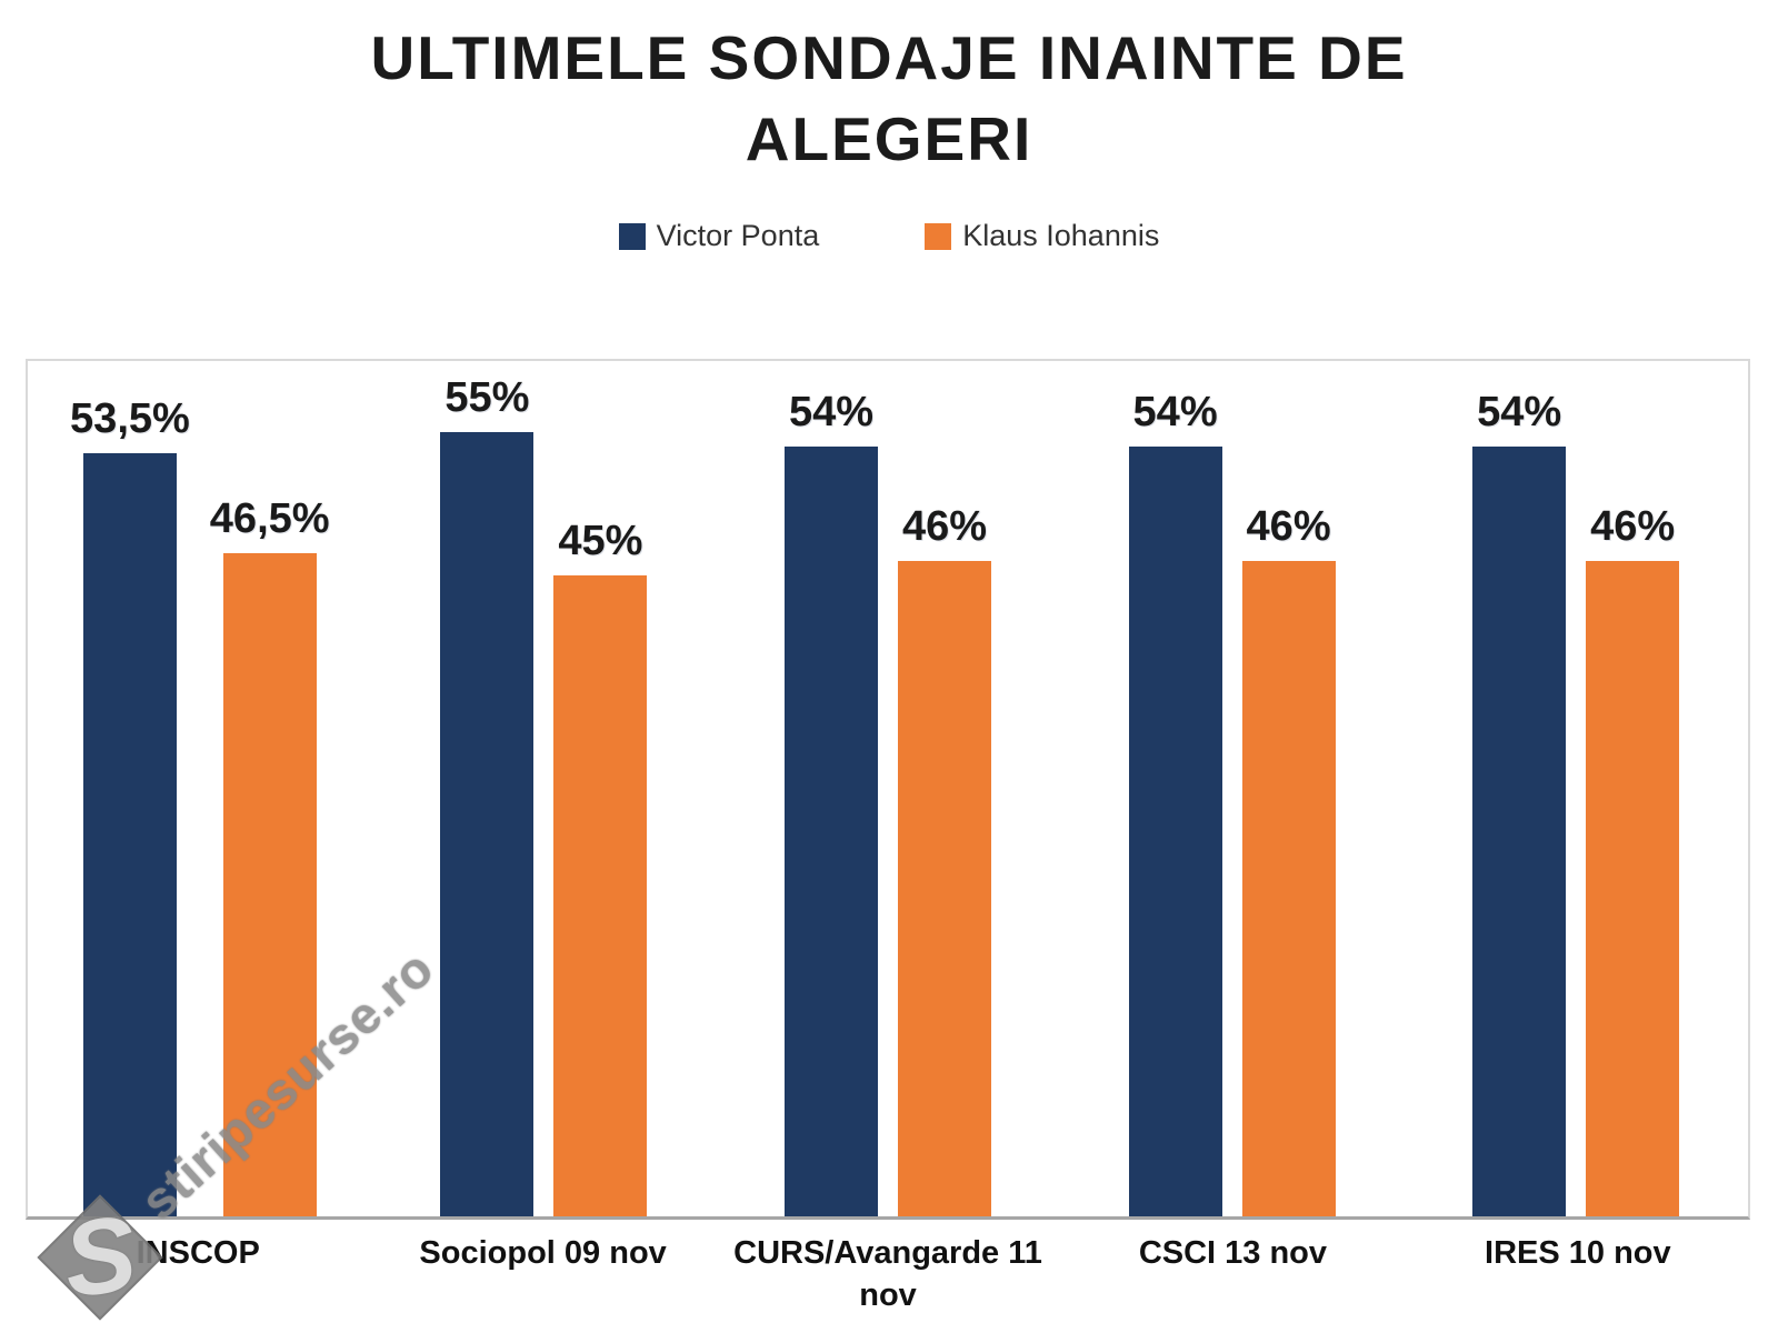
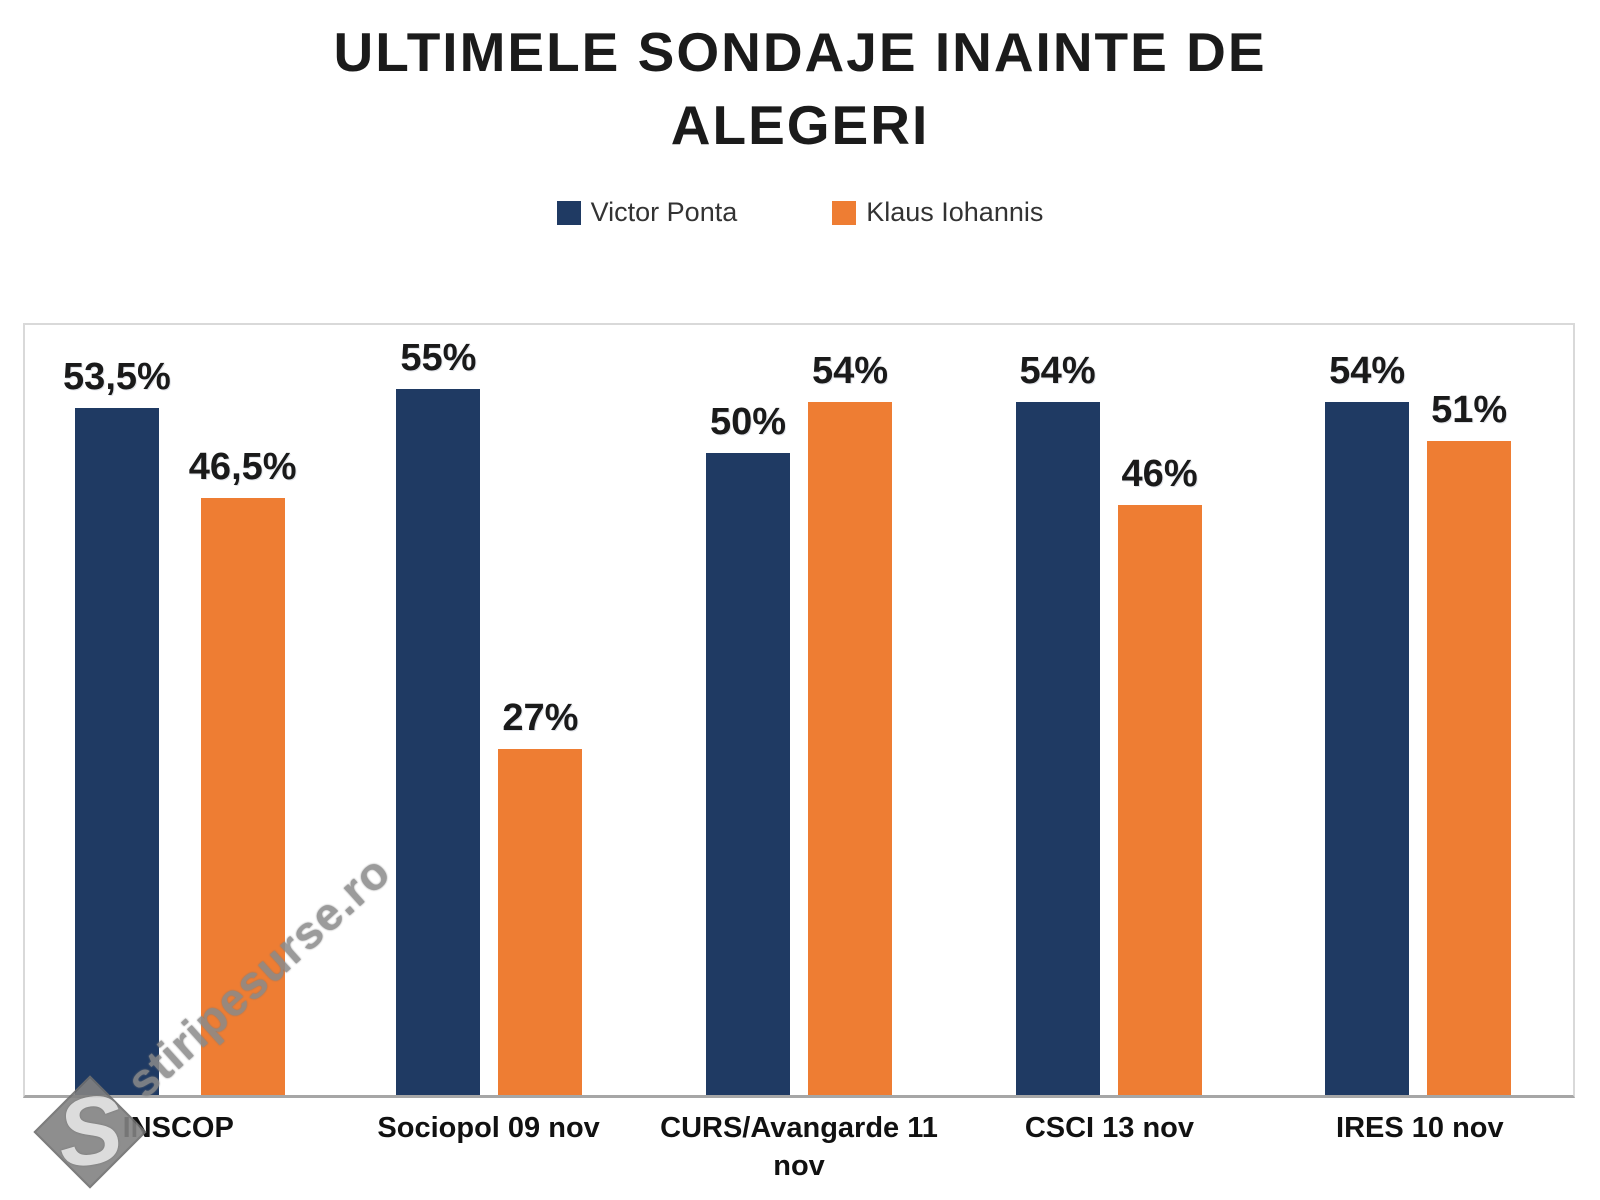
Klaus Iohannis/Sociopol 09 nov: 45% -> 27%
Victor Ponta/CURS/Avangarde 11 nov: 54% -> 50%
Klaus Iohannis/CURS/Avangarde 11 nov: 46% -> 54%
Klaus Iohannis/IRES 10 nov: 46% -> 51%
